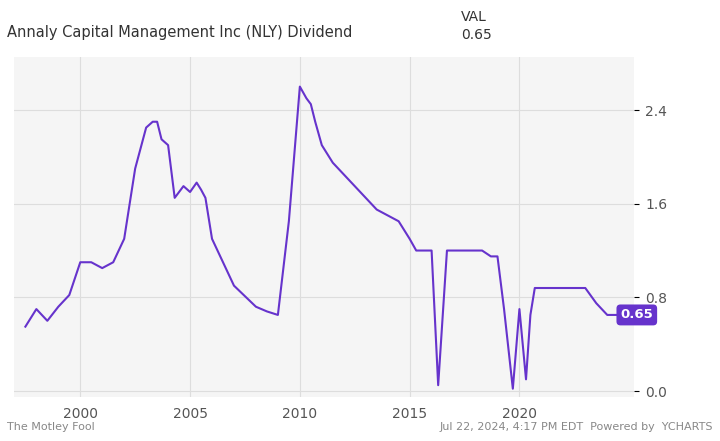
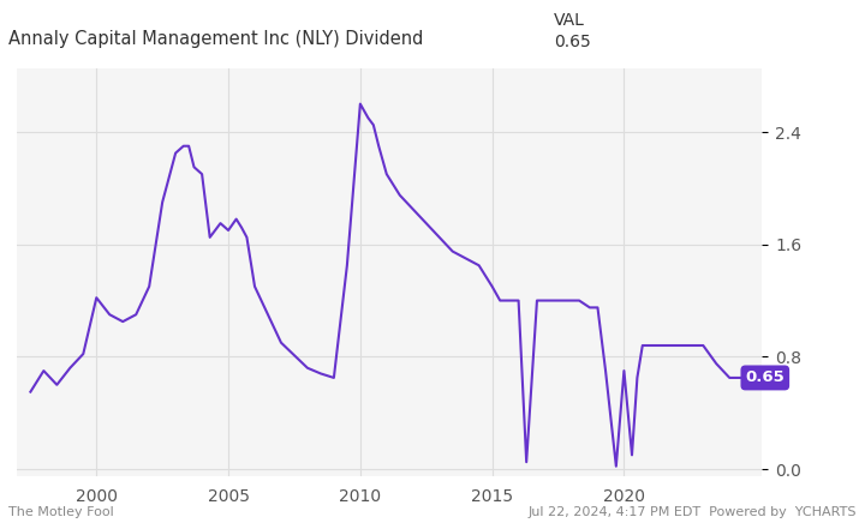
2000: 1.10 -> 1.22
